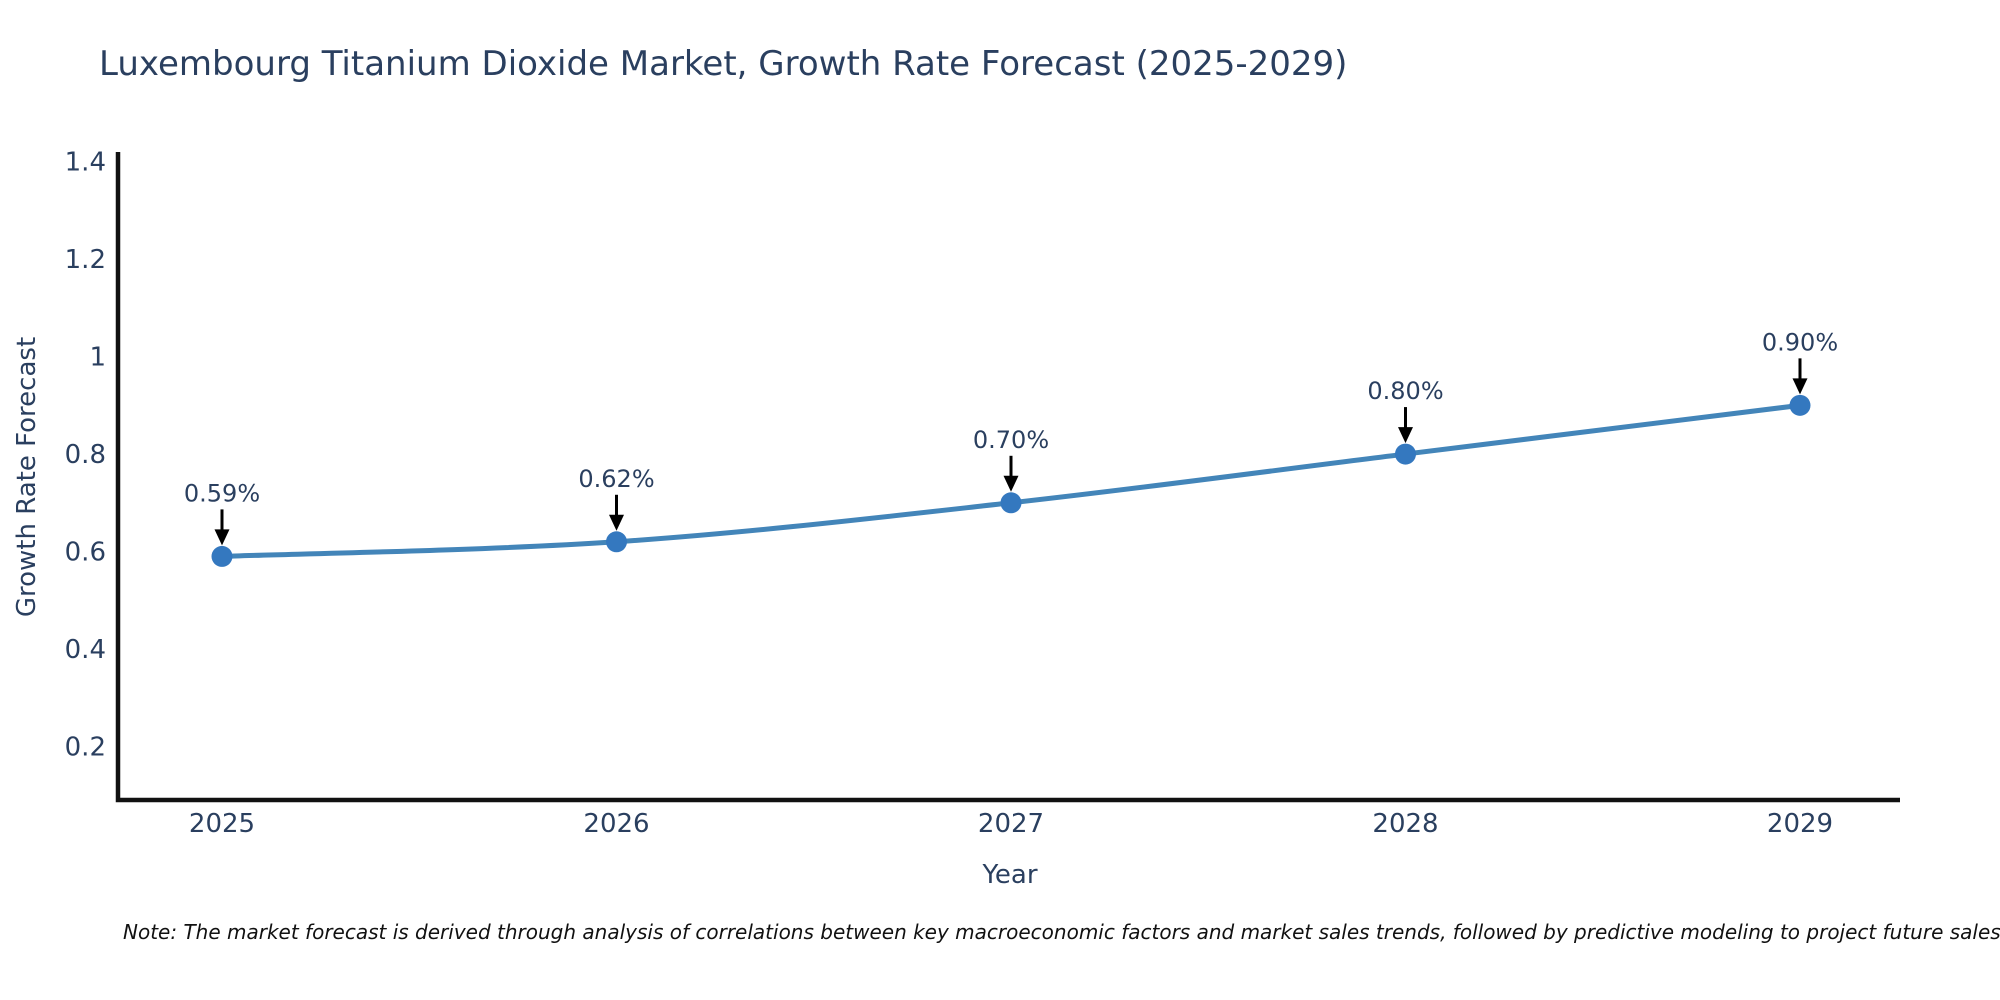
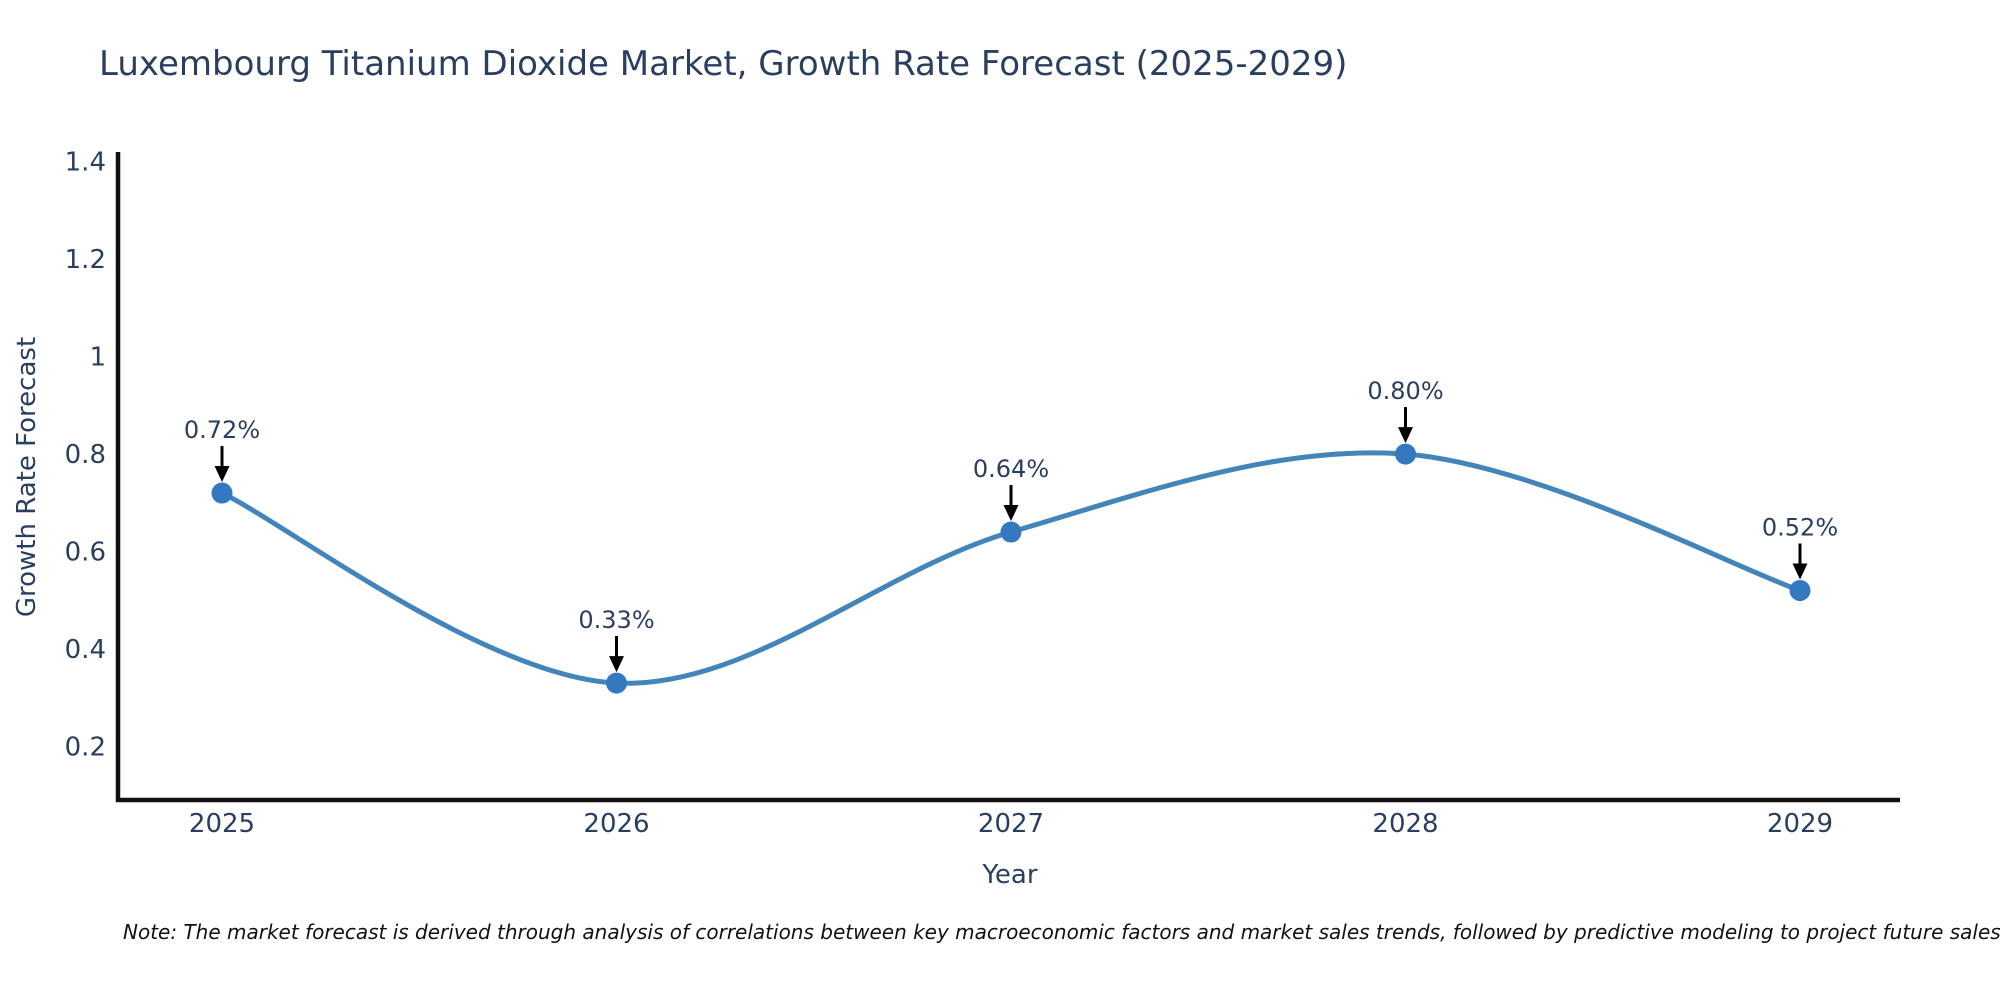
2025: 0.59% -> 0.72%
2026: 0.62% -> 0.33%
2027: 0.70% -> 0.64%
2029: 0.90% -> 0.52%
